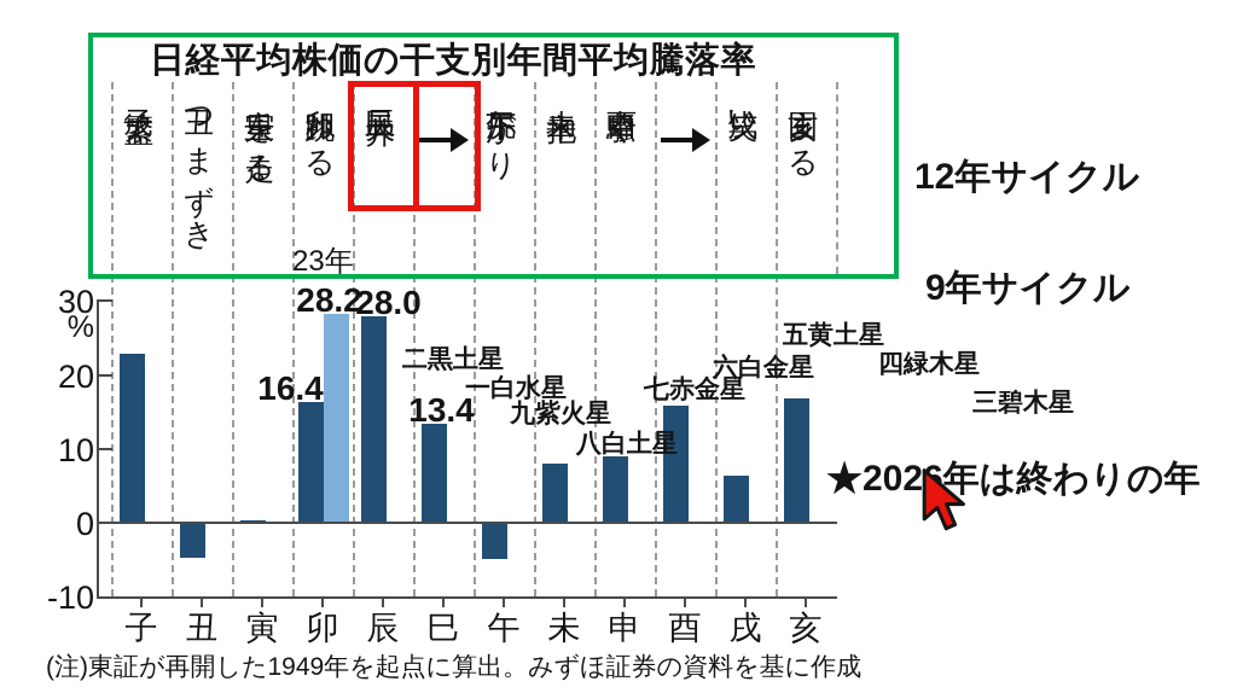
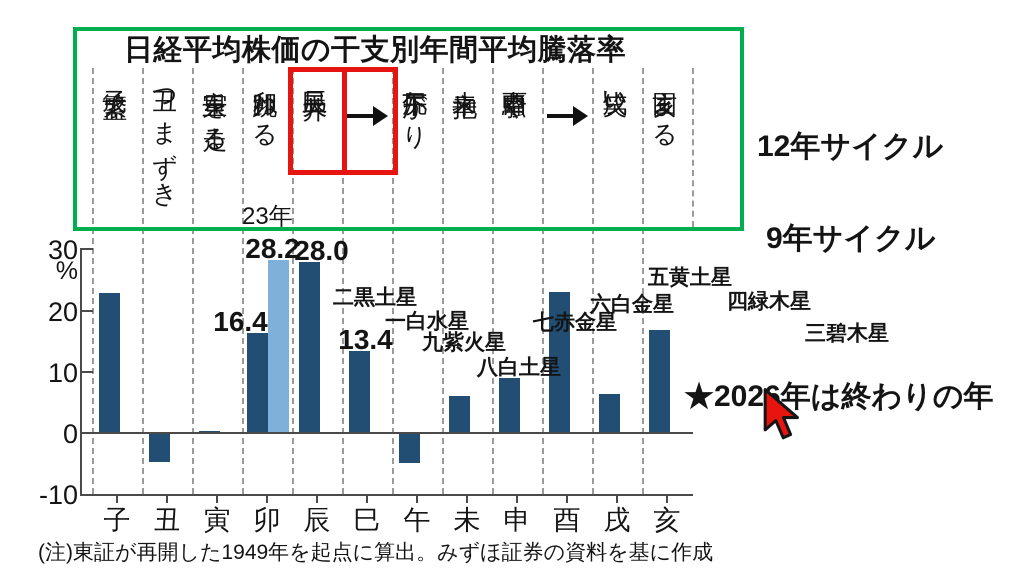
未: 8 -> 6
酉: 16 -> 23
